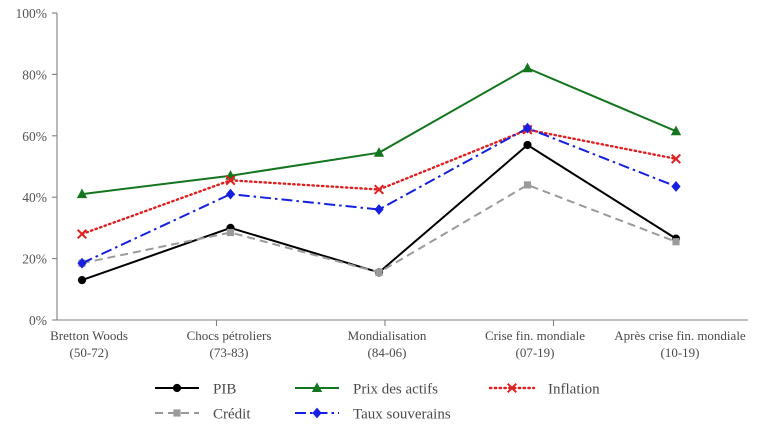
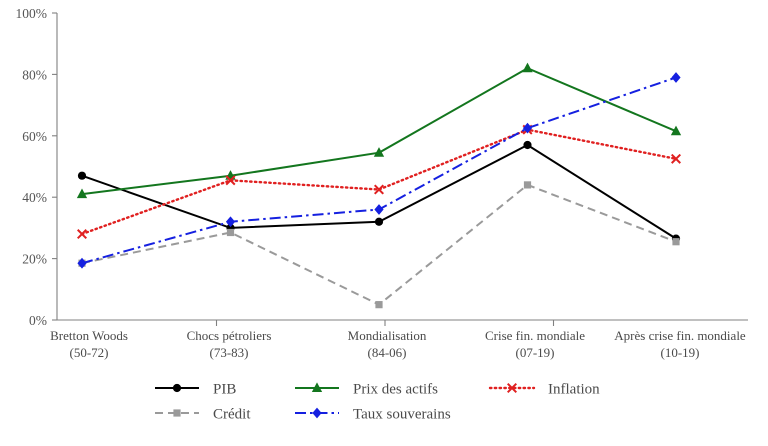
PIB/Bretton Woods: 13% -> 47%
Taux souverains/Chocs pétroliers: 41% -> 32%
PIB/Mondialisation: 16% -> 32%
Crédit/Mondialisation: 16% -> 5%
Taux souverains/Après crise fin. mondiale: 44% -> 79%
